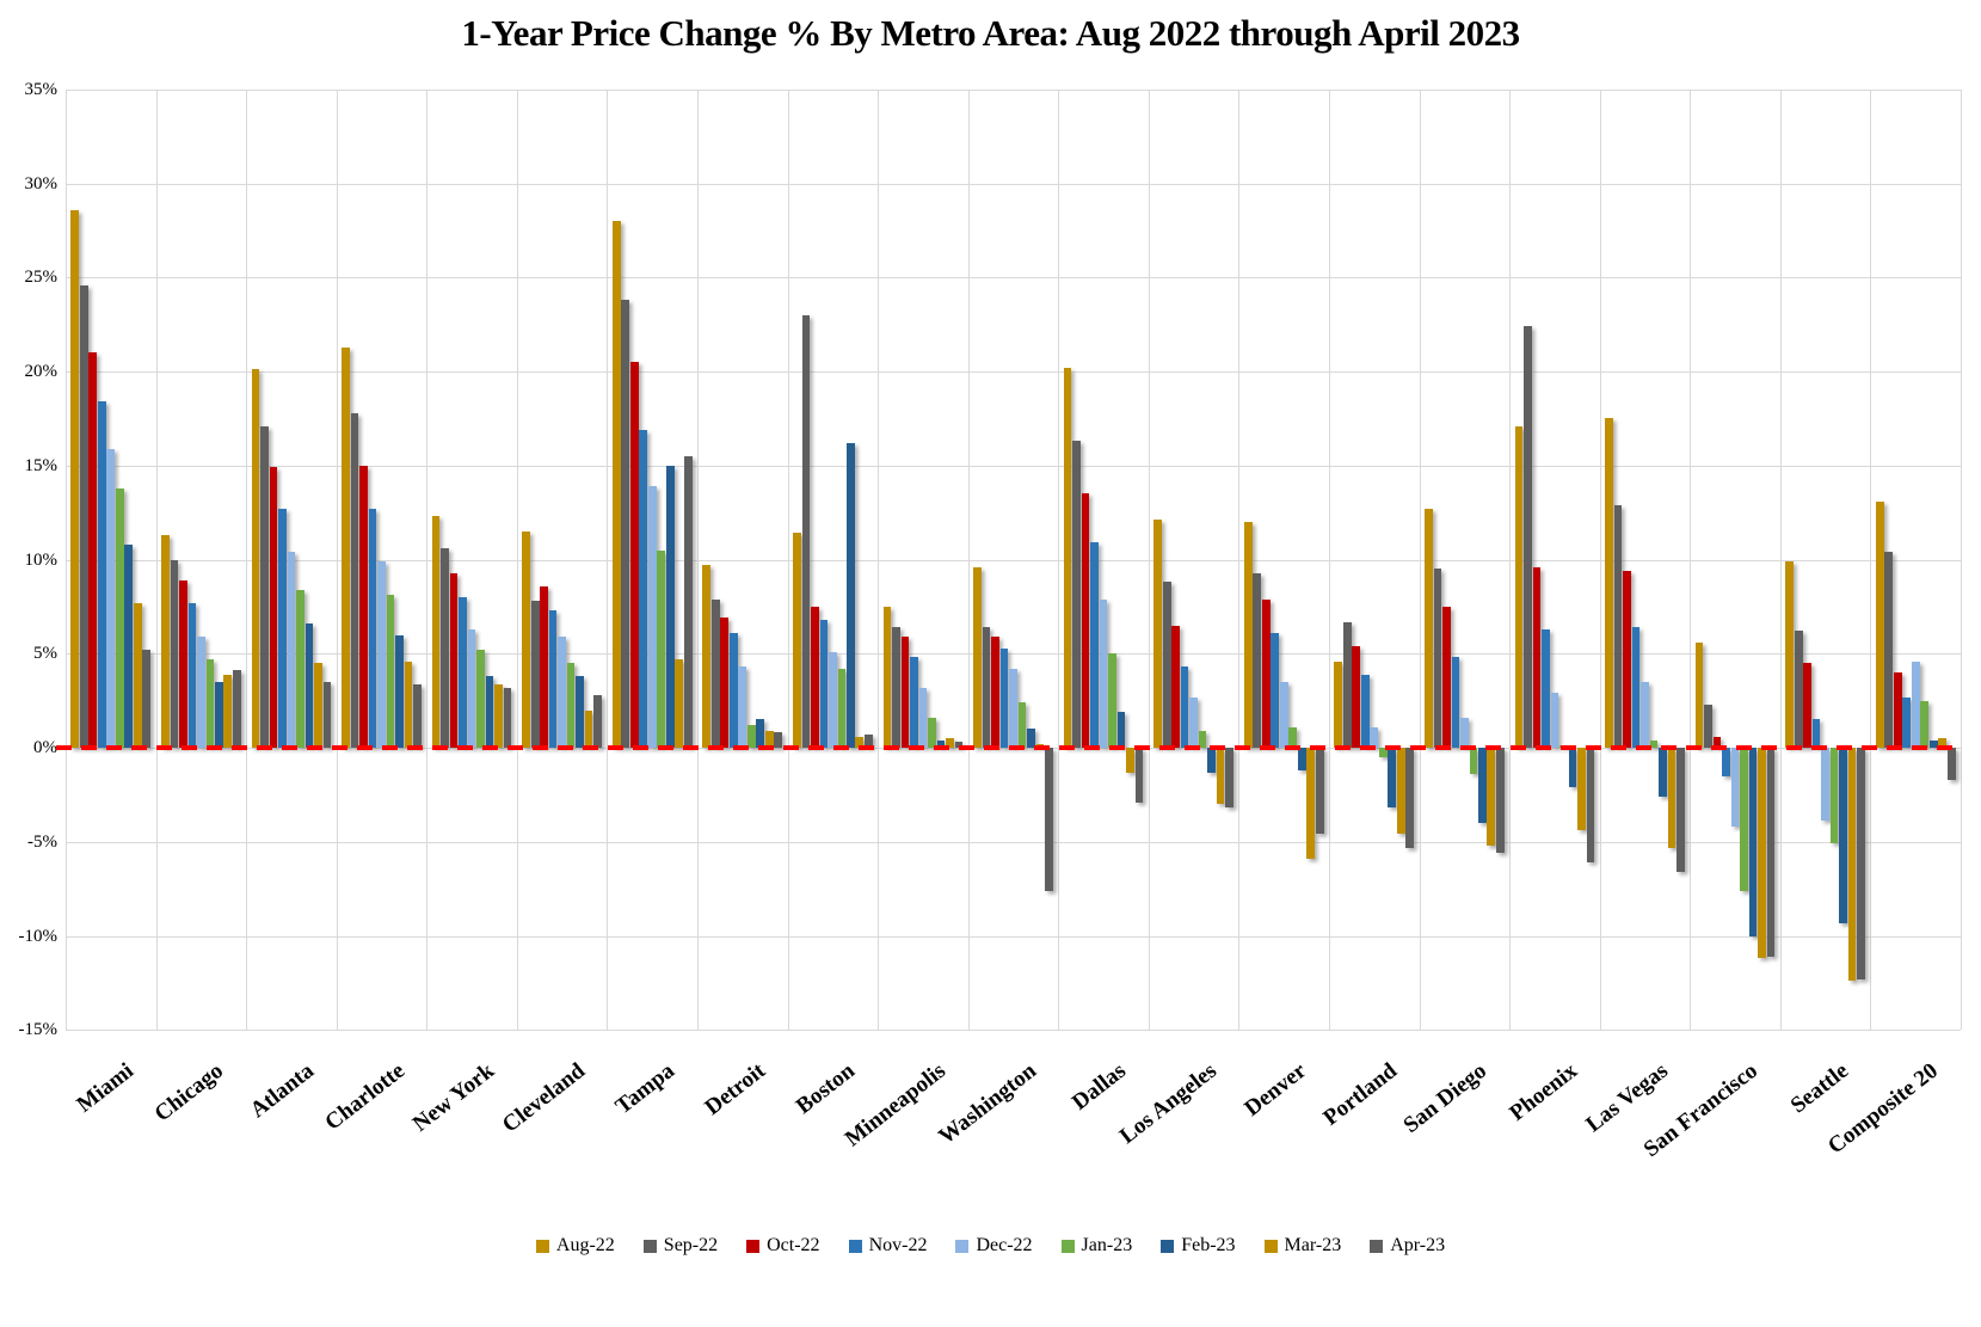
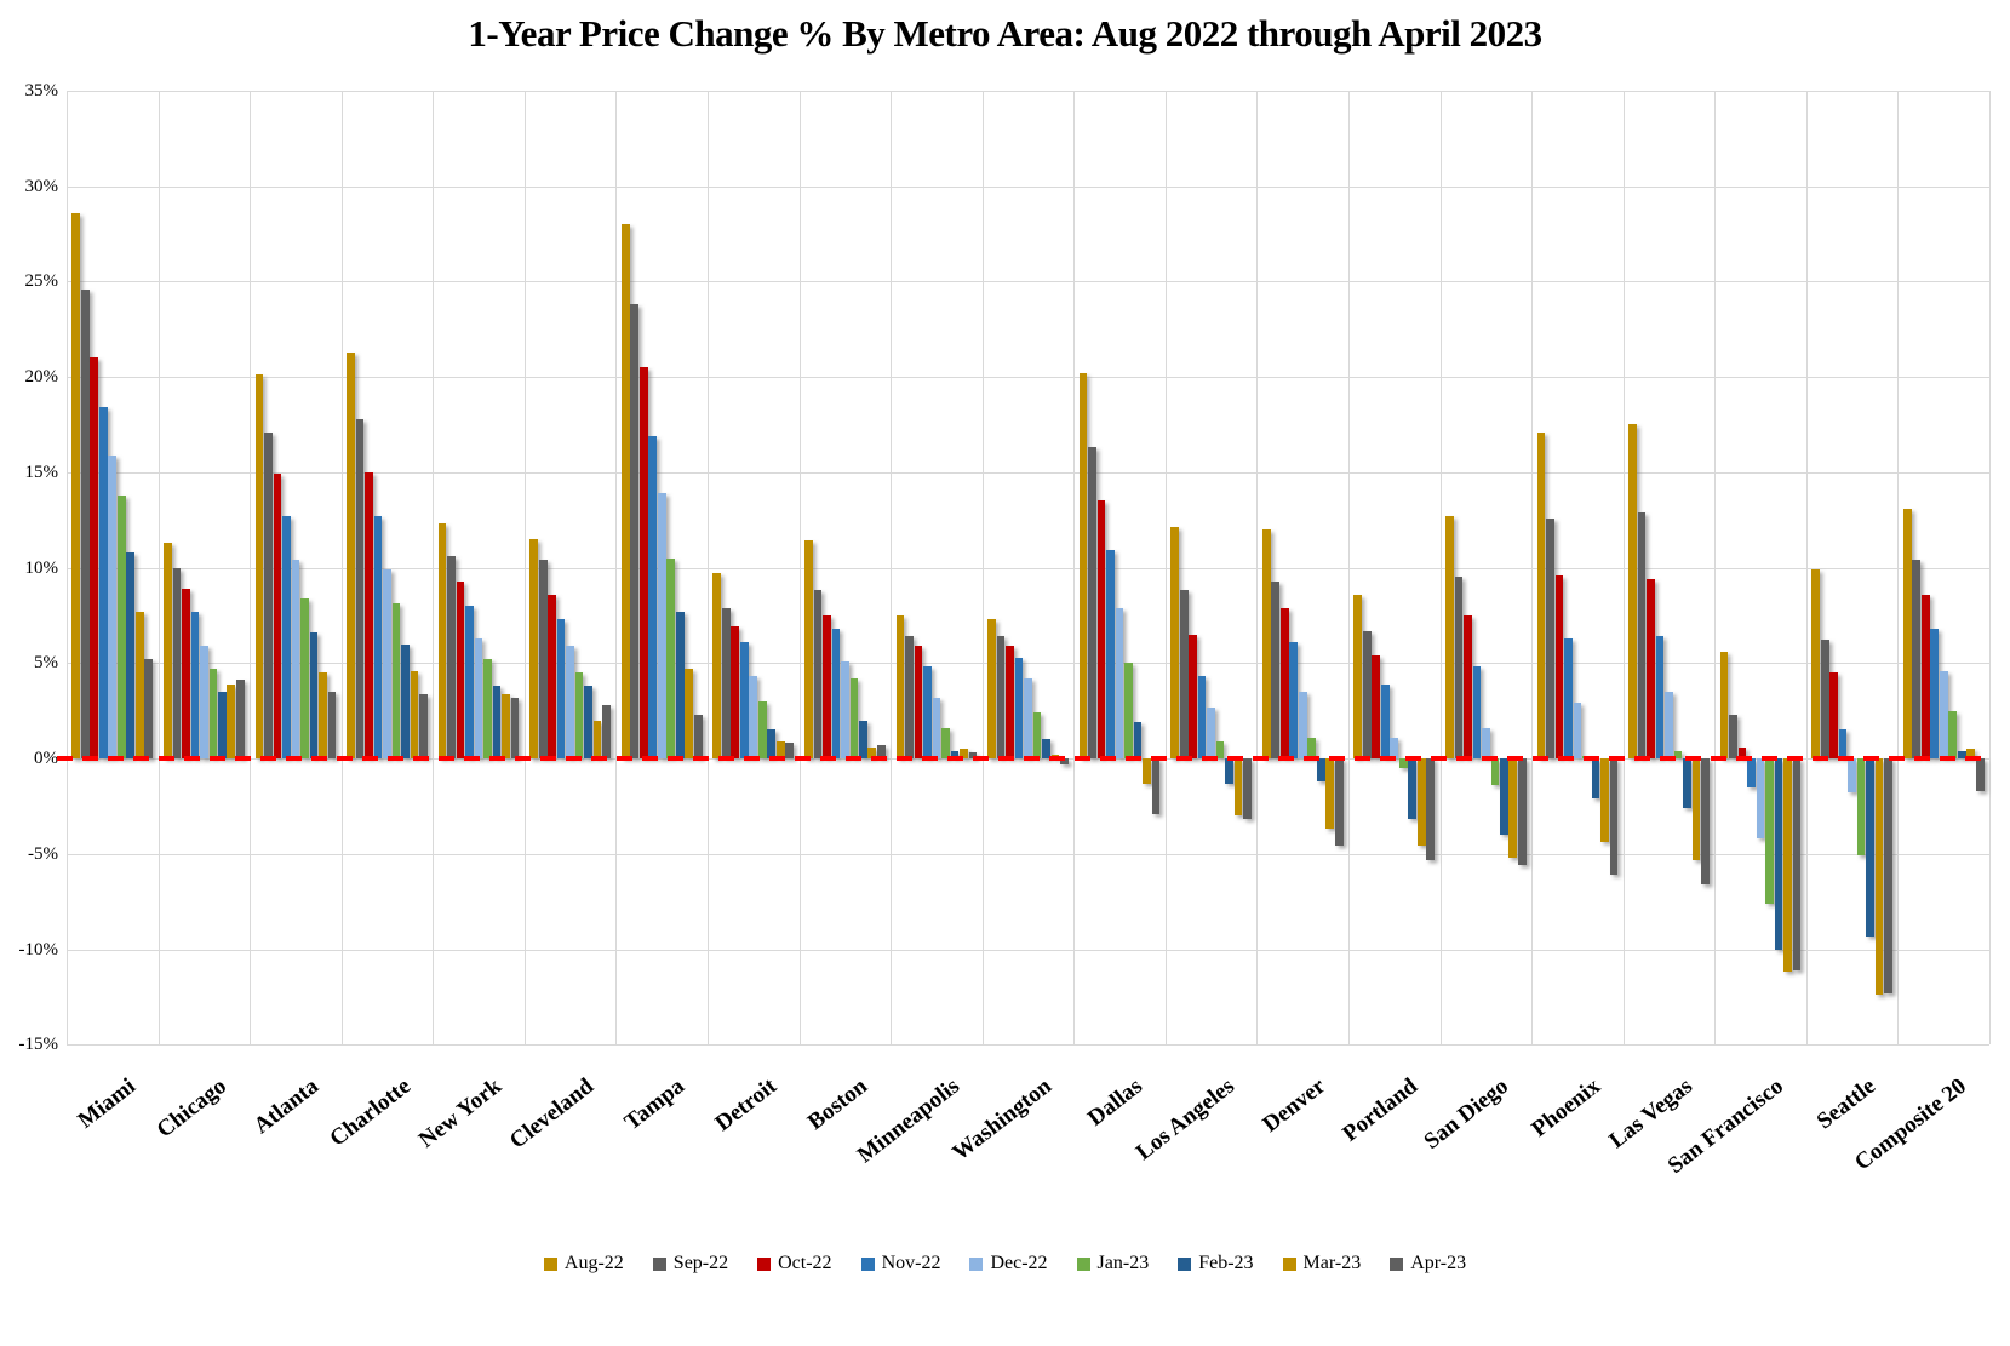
Sep-22/Cleveland: 7.8% -> 10.4%
Feb-23/Tampa: 15.0% -> 7.7%
Apr-23/Tampa: 15.5% -> 2.3%
Jan-23/Detroit: 1.2% -> 3.0%
Sep-22/Boston: 23.0% -> 8.8%
Feb-23/Boston: 16.2% -> 2.0%
Aug-22/Washington: 9.6% -> 7.3%
Apr-23/Washington: -7.6% -> -0.3%
Mar-23/Denver: -5.9% -> -3.7%
Aug-22/Portland: 4.6% -> 8.6%
Sep-22/Phoenix: 22.4% -> 12.6%
Dec-22/Seattle: -3.9% -> -1.8%
Oct-22/Composite 20: 4.0% -> 8.6%
Nov-22/Composite 20: 2.7% -> 6.8%
